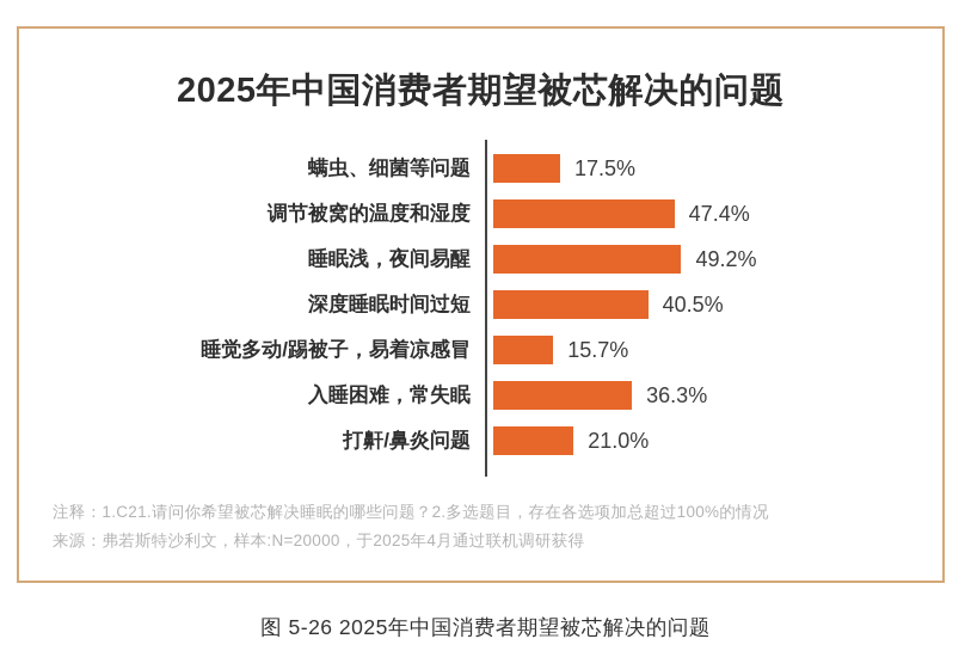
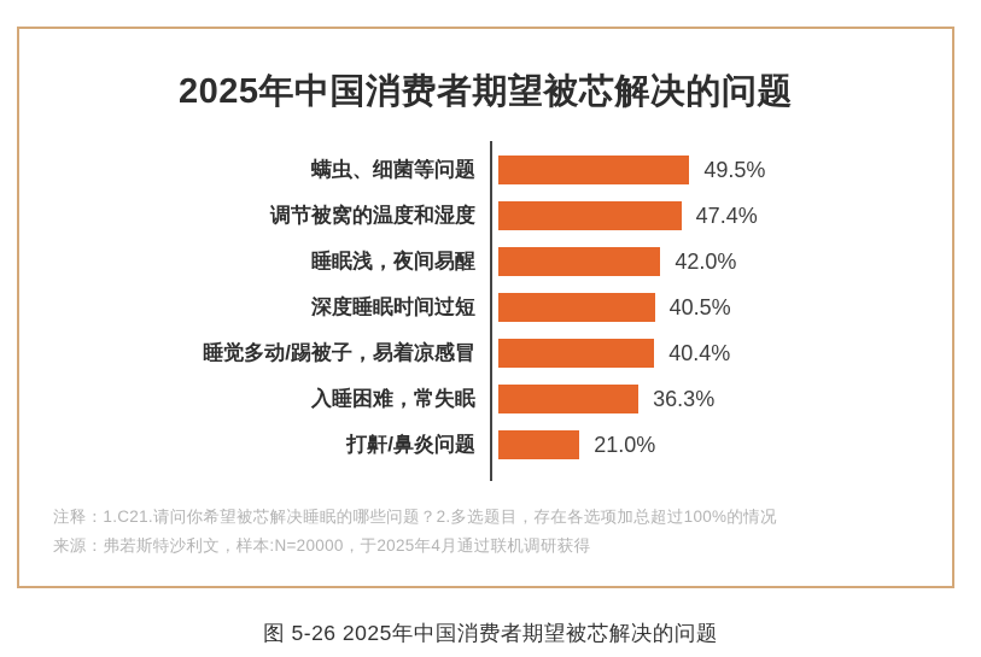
螨虫、细菌等问题: 17.5% -> 49.5%
睡眠浅，夜间易醒: 49.2% -> 42.0%
睡觉多动/踢被子，易着凉感冒: 15.7% -> 40.4%
